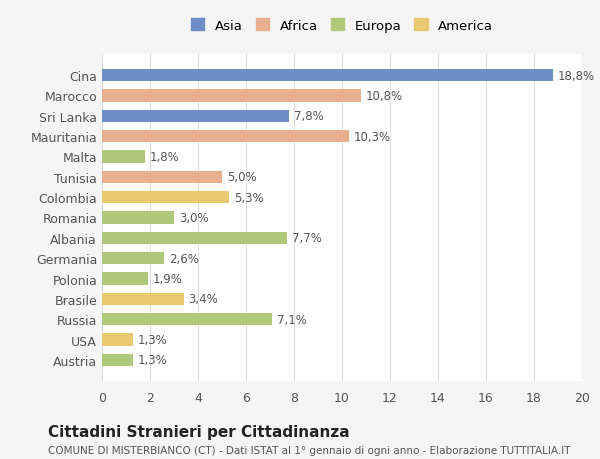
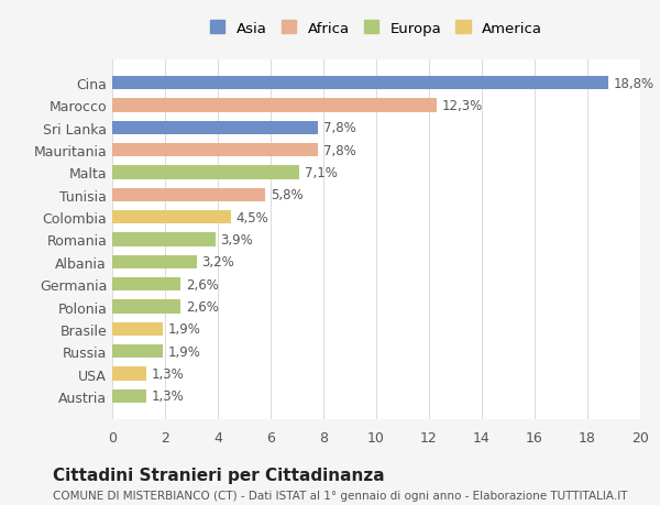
Marocco: 10,8% -> 12,3%
Mauritania: 10,3% -> 7,8%
Malta: 1,8% -> 7,1%
Tunisia: 5,0% -> 5,8%
Colombia: 5,3% -> 4,5%
Romania: 3,0% -> 3,9%
Albania: 7,7% -> 3,2%
Polonia: 1,9% -> 2,6%
Brasile: 3,4% -> 1,9%
Russia: 7,1% -> 1,9%
